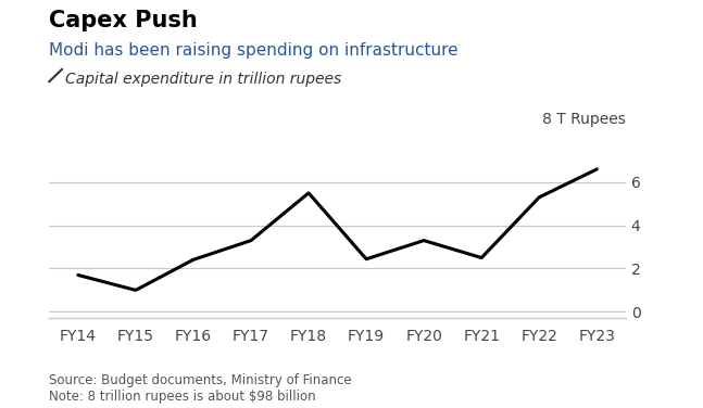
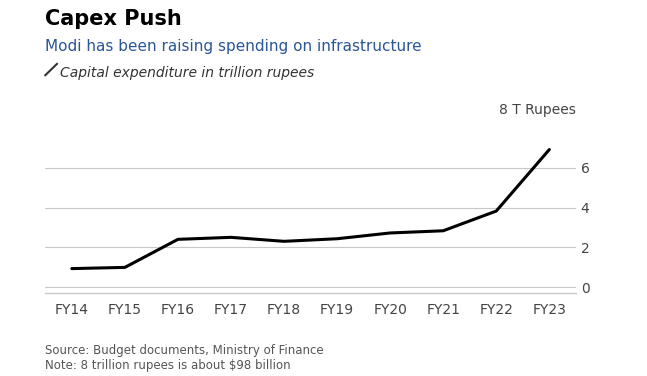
FY14: 1.7 -> 0.9
FY17: 3.3 -> 2.5
FY18: 5.5 -> 2.3
FY20: 3.3 -> 2.7
FY21: 2.5 -> 2.8
FY22: 5.3 -> 3.8
FY23: 6.6 -> 6.9
